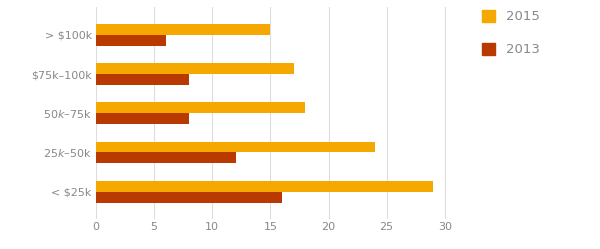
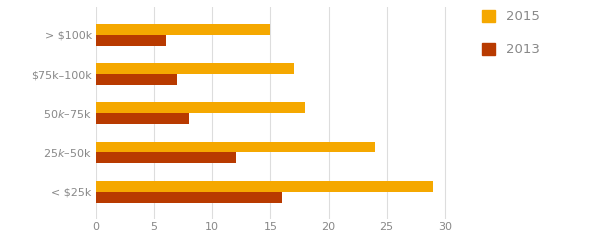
2013/$75k–100k: 8 -> 7
